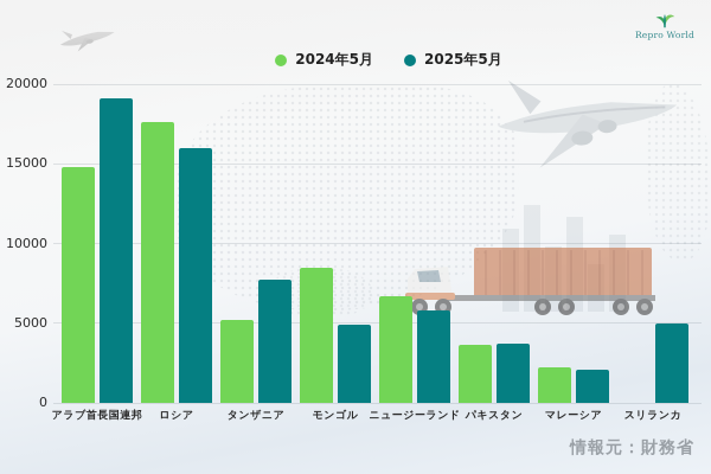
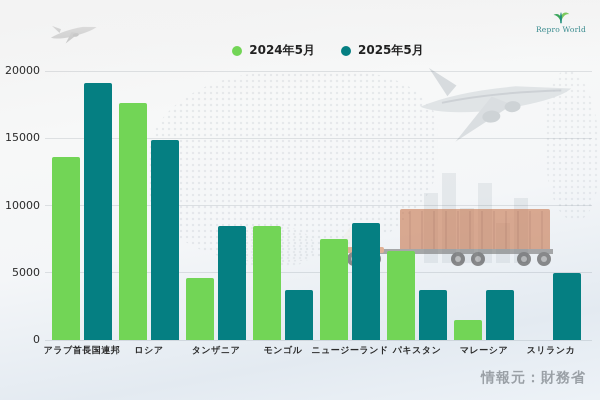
2024年5月/アラブ首長国連邦: 14800 -> 13600
2025年5月/ロシア: 16000 -> 14900
2024年5月/タンザニア: 5200 -> 4600
2025年5月/タンザニア: 7700 -> 8500
2025年5月/モンゴル: 4900 -> 3700
2024年5月/ニュージーランド: 6700 -> 7500
2025年5月/ニュージーランド: 5800 -> 8700
2024年5月/パキスタン: 3600 -> 6600
2024年5月/マレーシア: 2200 -> 1500
2025年5月/マレーシア: 2100 -> 3700
